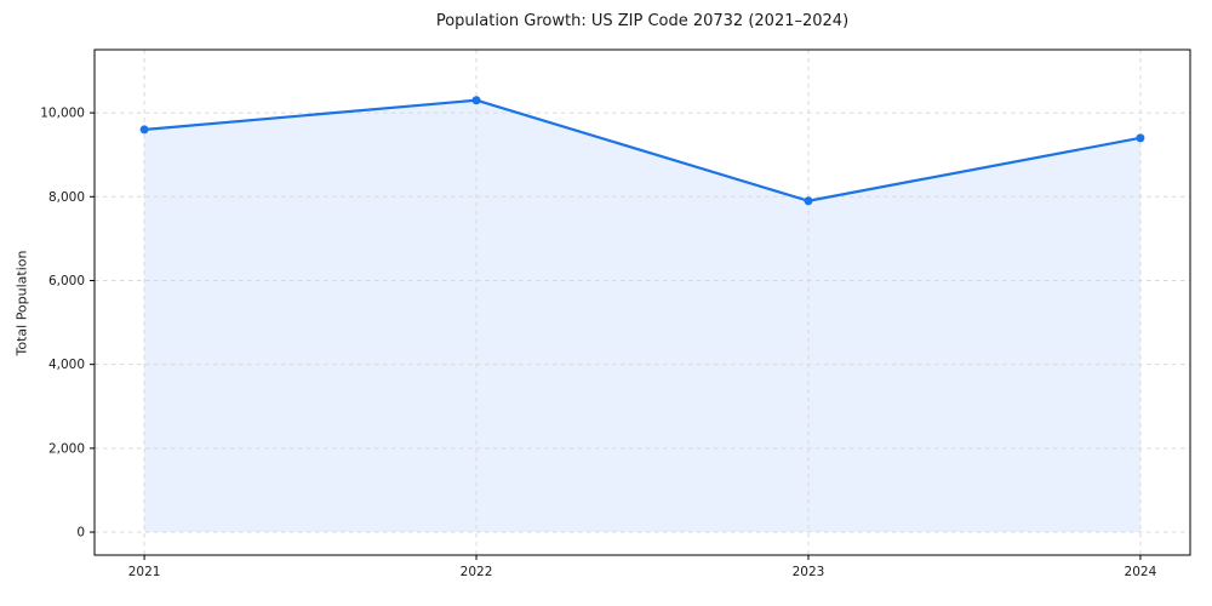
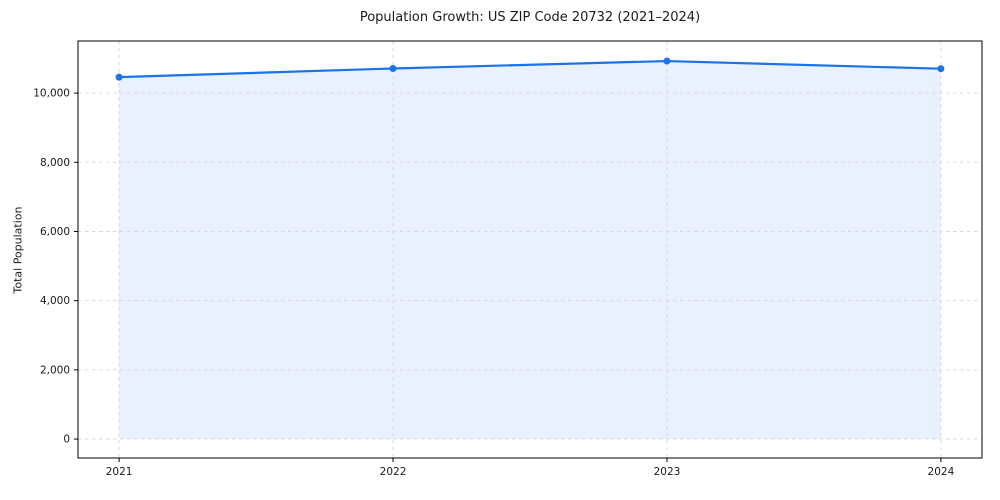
2021: 9600 -> 10500
2022: 10300 -> 10700
2023: 7900 -> 10900
2024: 9400 -> 10700
